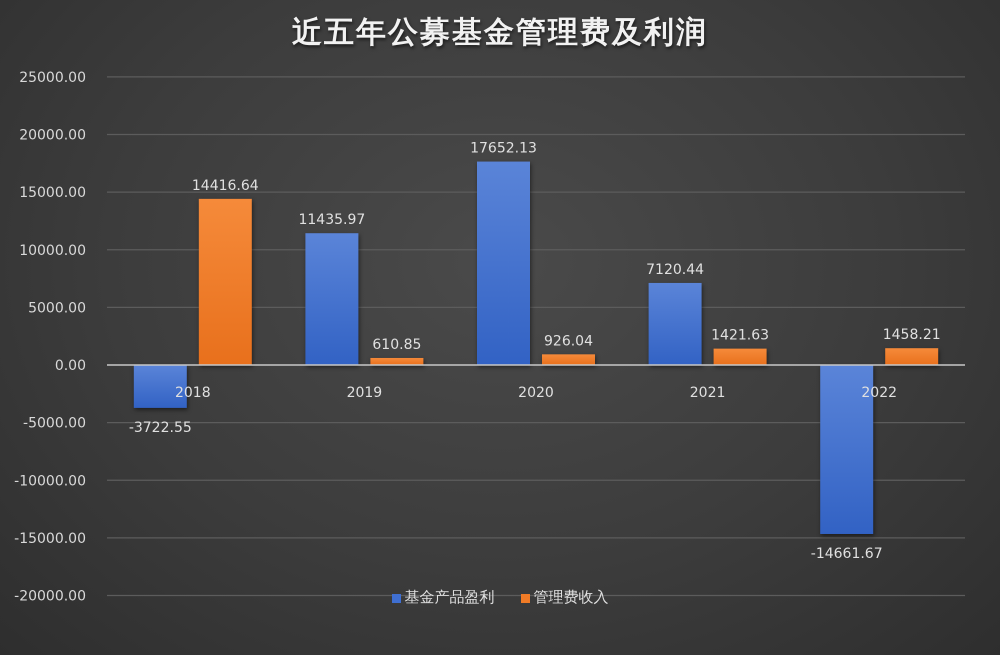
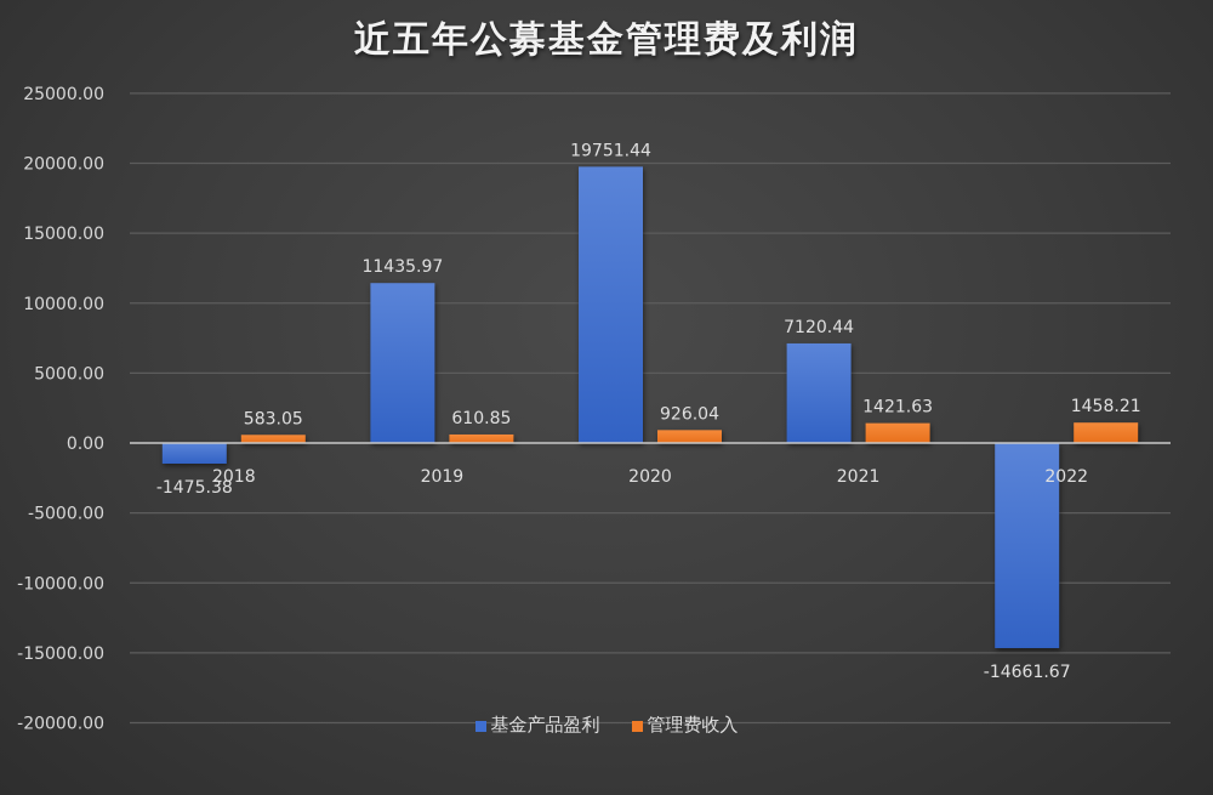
基金产品盈利/2018: -3722.55 -> -1475.38
管理费收入/2018: 14416.64 -> 583.05
基金产品盈利/2020: 17652.13 -> 19751.44
